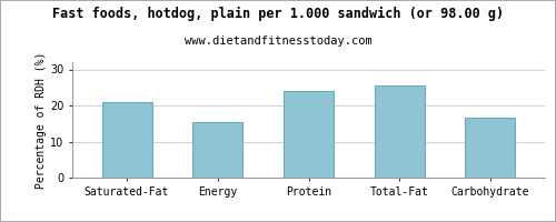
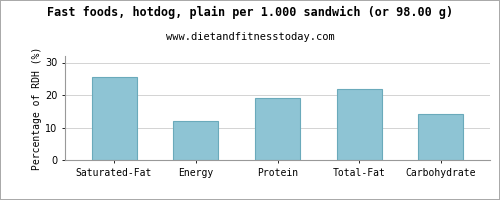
Saturated-Fat: 21.0 -> 25.5
Energy: 15.5 -> 12.0
Protein: 24.0 -> 19.0
Total-Fat: 25.5 -> 22.0
Carbohydrate: 16.5 -> 14.3
